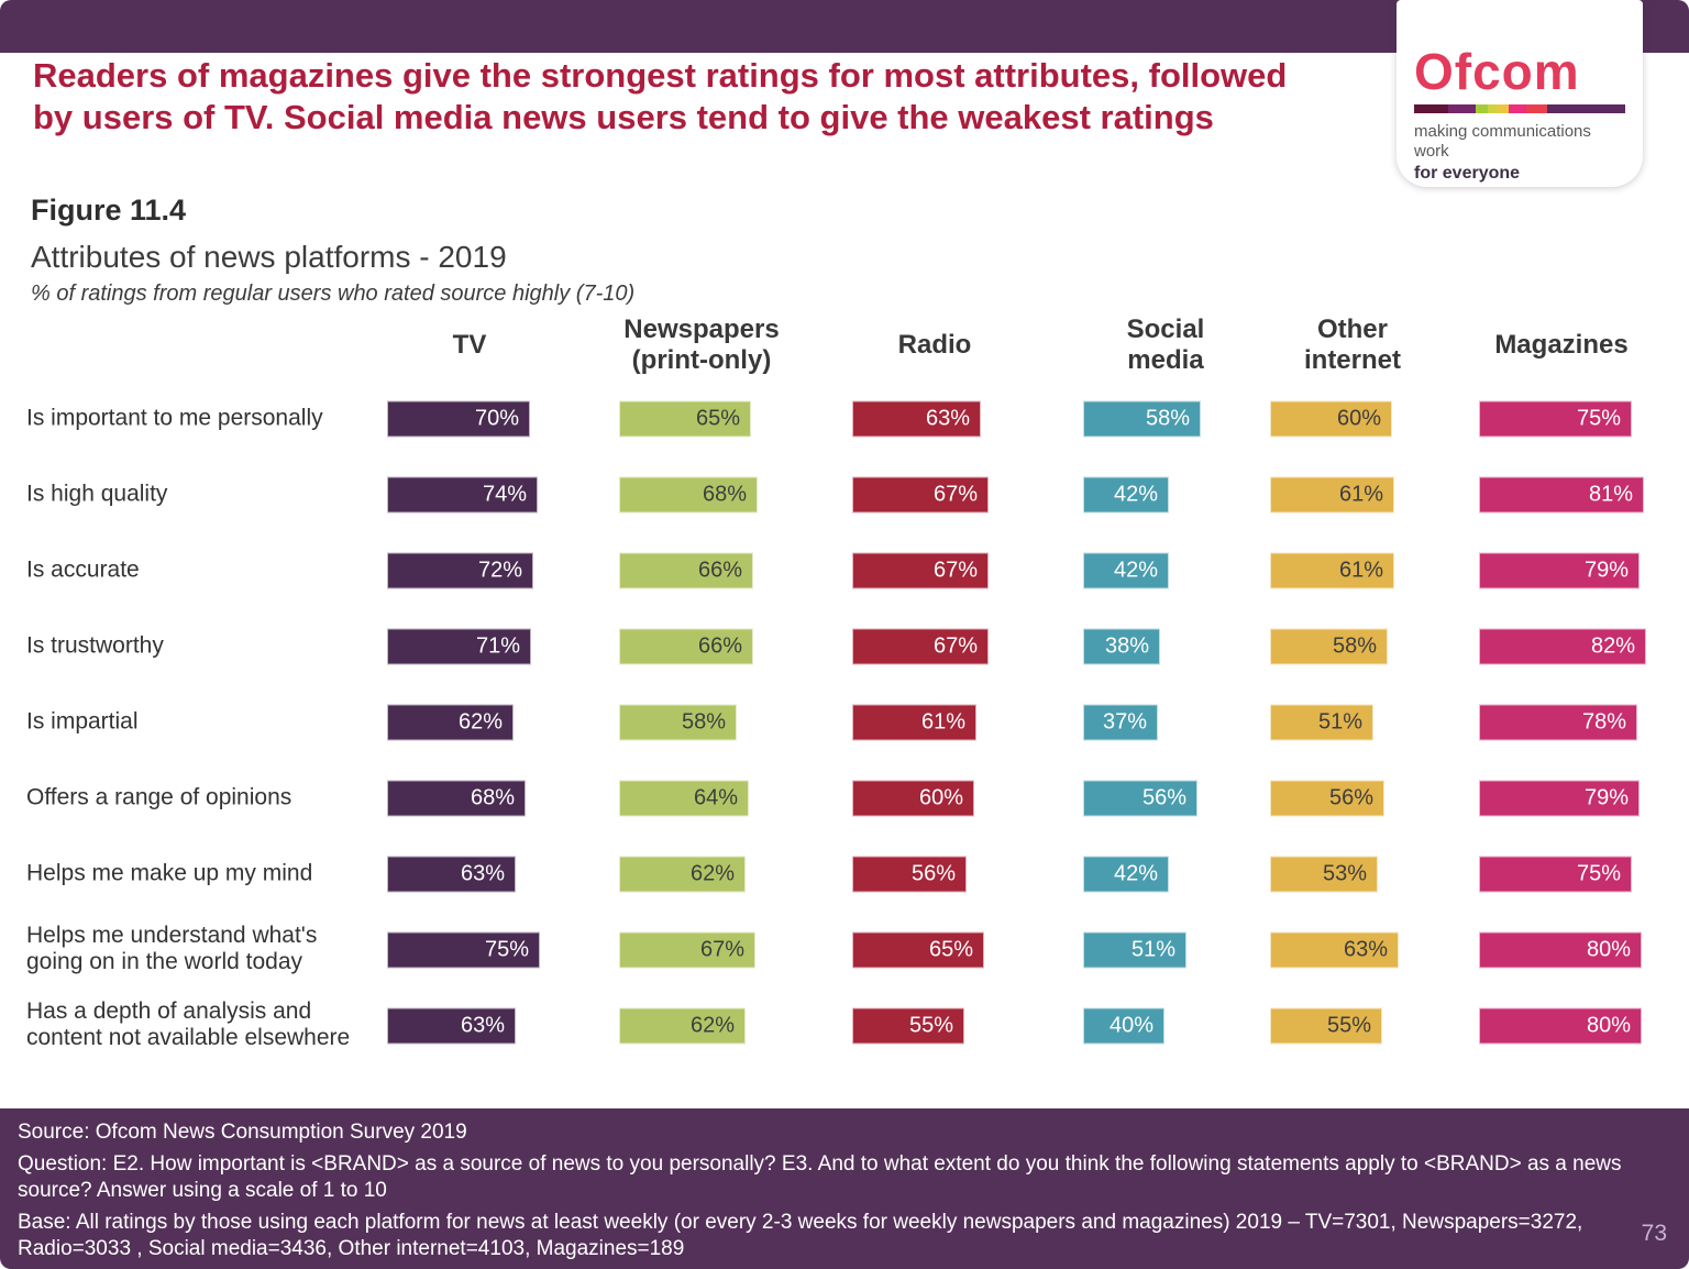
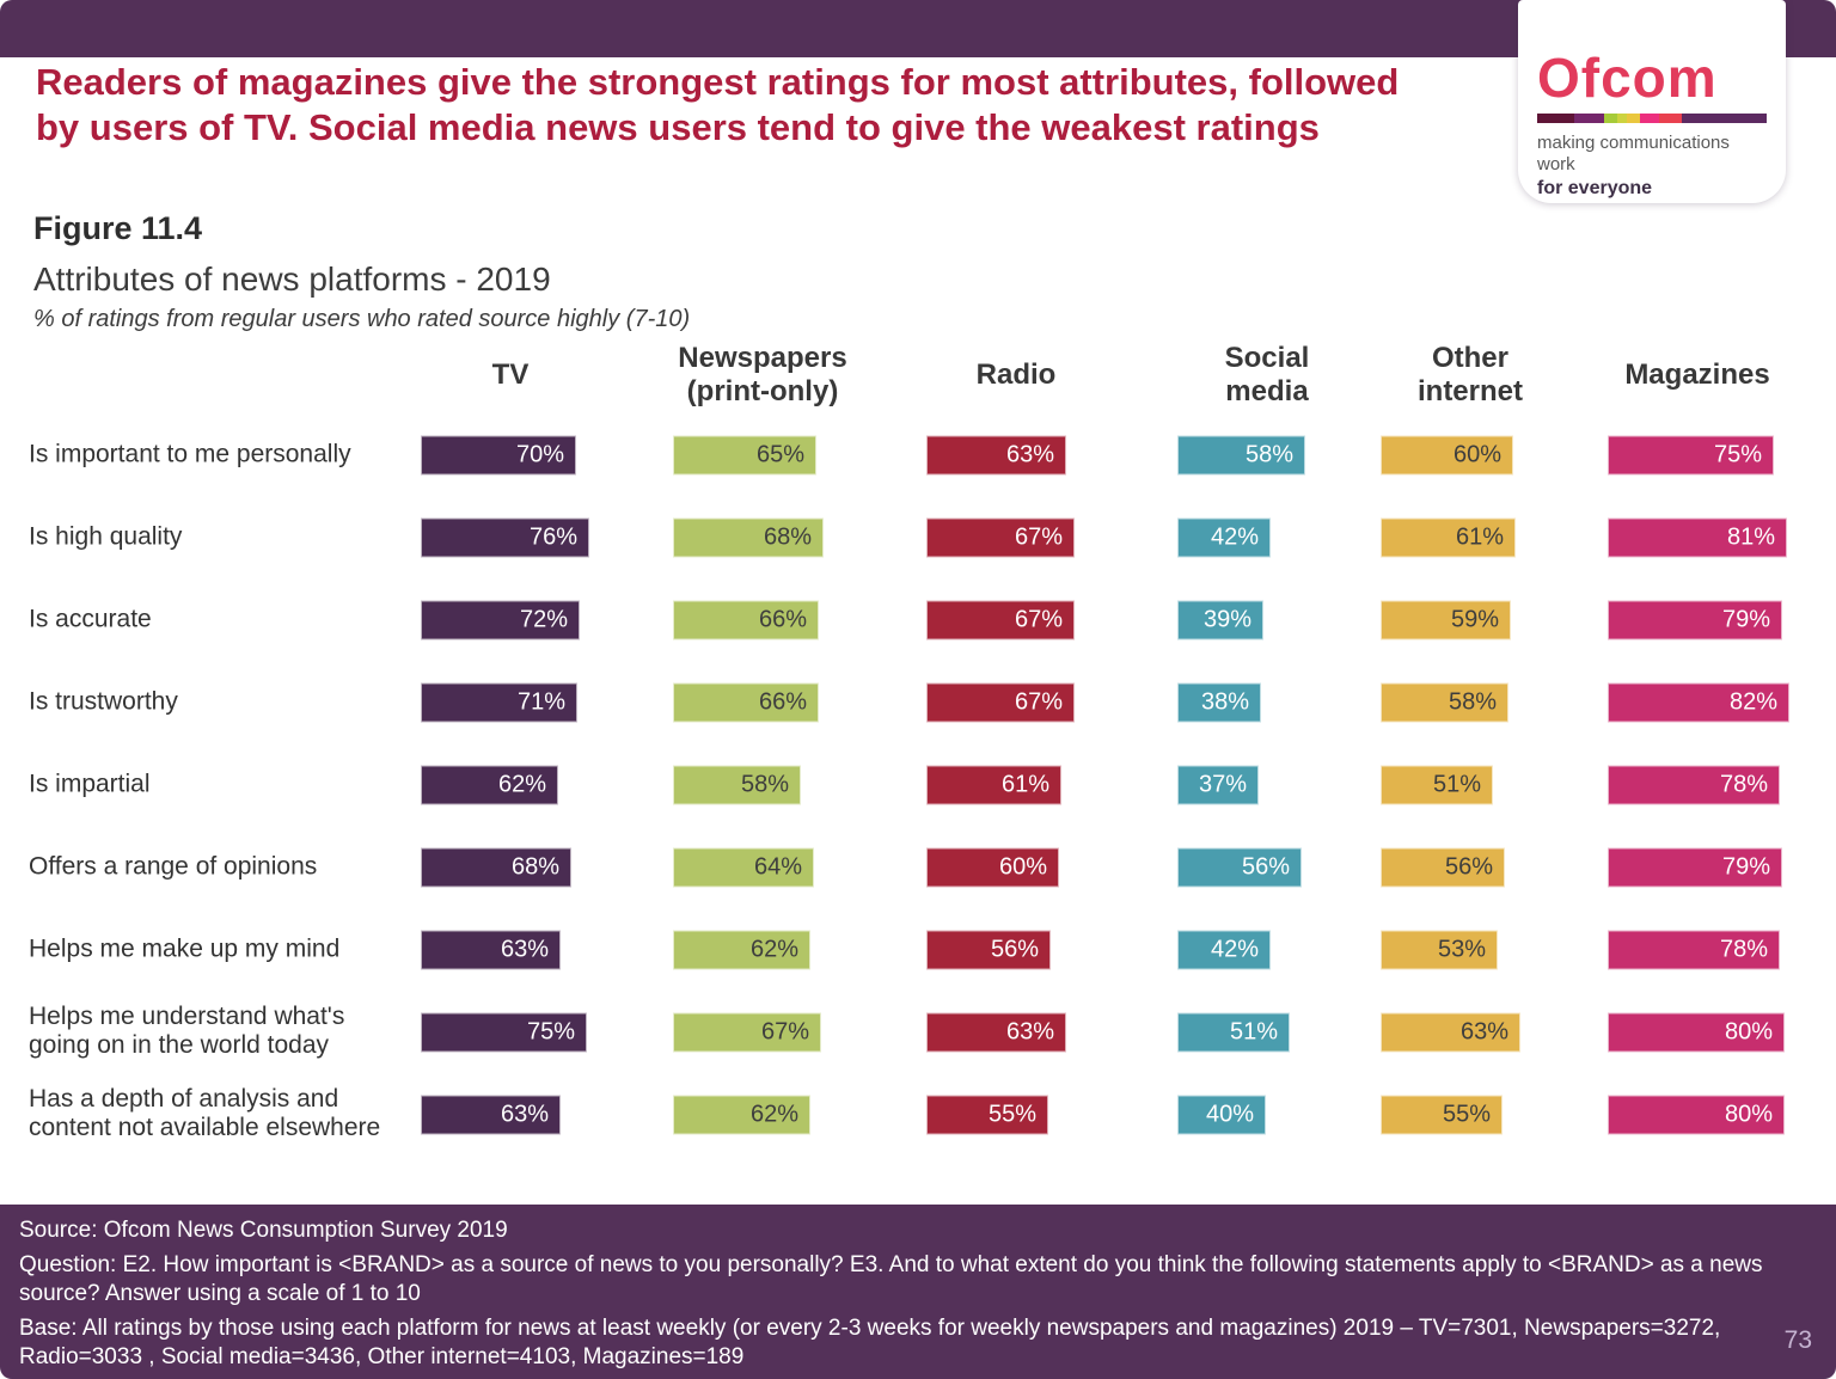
TV/Is high quality: 74% -> 76%
Social media/Is accurate: 42% -> 39%
Other internet/Is accurate: 61% -> 59%
Magazines/Helps me make up my mind: 75% -> 78%
Radio/Helps me understand what's going on in the world today: 65% -> 63%
